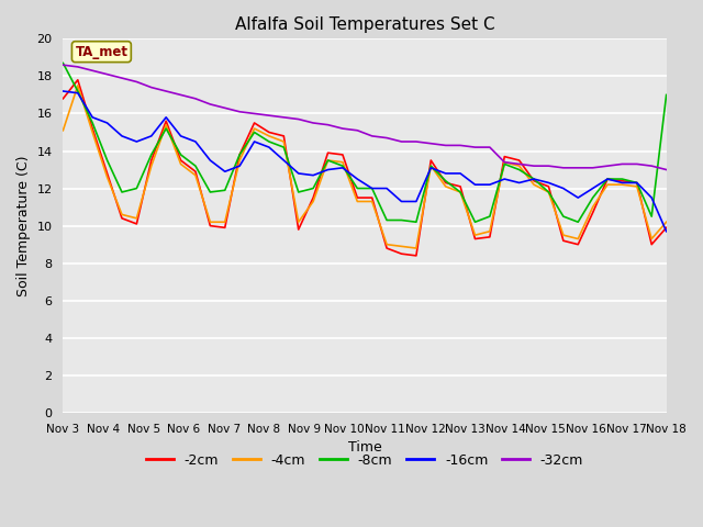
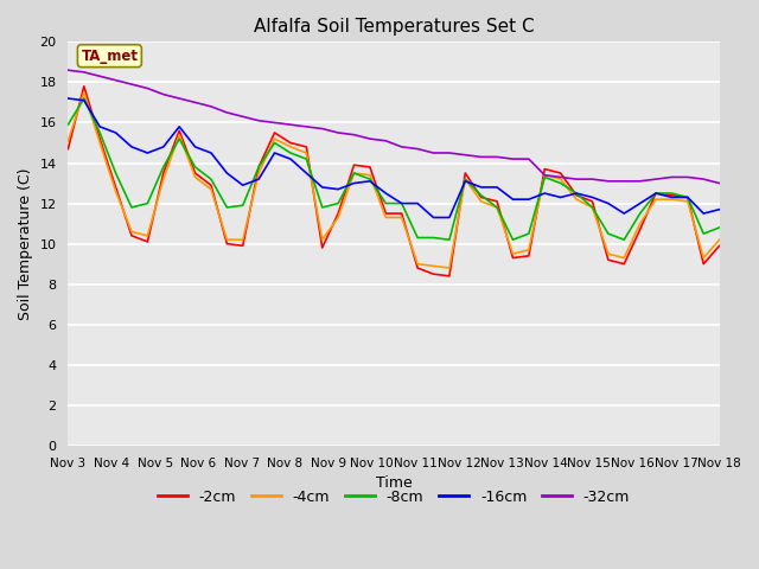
-2cm/Nov 3: 16.8 -> 14.7
-8cm/Nov 3: 18.7 -> 15.9
-8cm/Nov 18: 17.0 -> 10.8
-16cm/Nov 18: 9.7 -> 11.7
